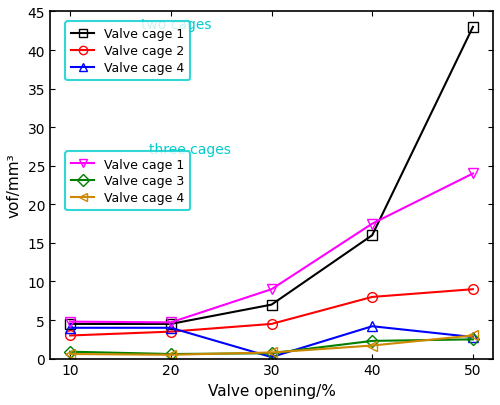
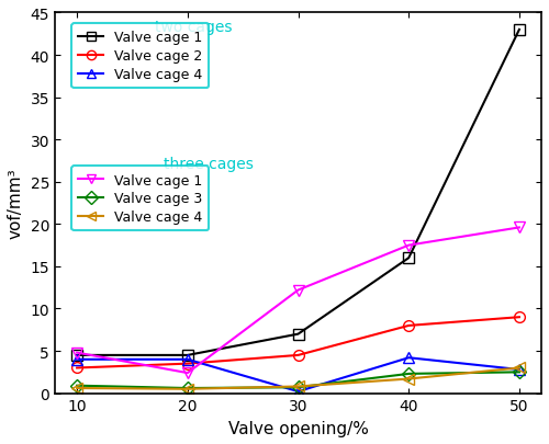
Valve cage 1/20: 4.7 -> 2.4
Valve cage 1/30: 9.0 -> 12.2
Valve cage 1/50: 24.0 -> 19.6
